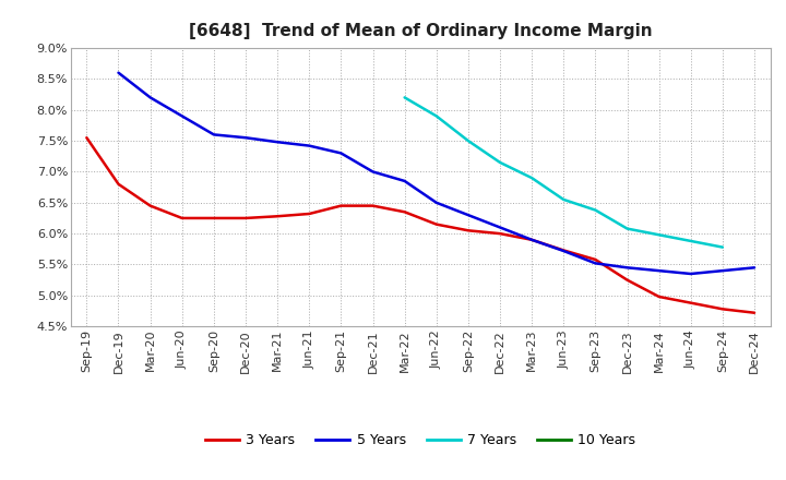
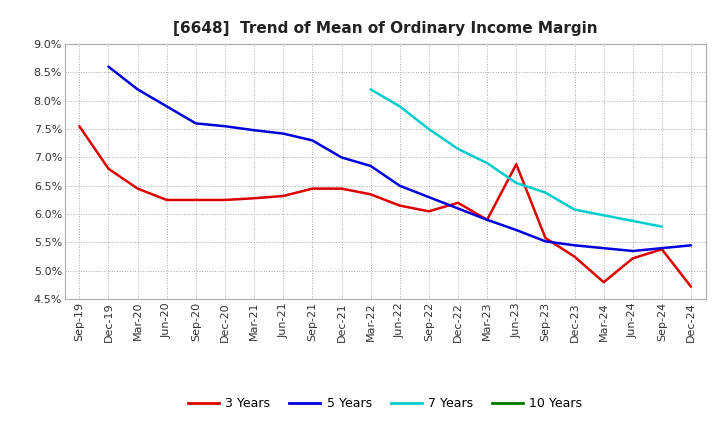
3 Years/Dec-22: 6.00% -> 6.20%
3 Years/Jun-23: 5.73% -> 6.88%
3 Years/Mar-24: 4.98% -> 4.80%
3 Years/Jun-24: 4.88% -> 5.22%
3 Years/Sep-24: 4.78% -> 5.38%
